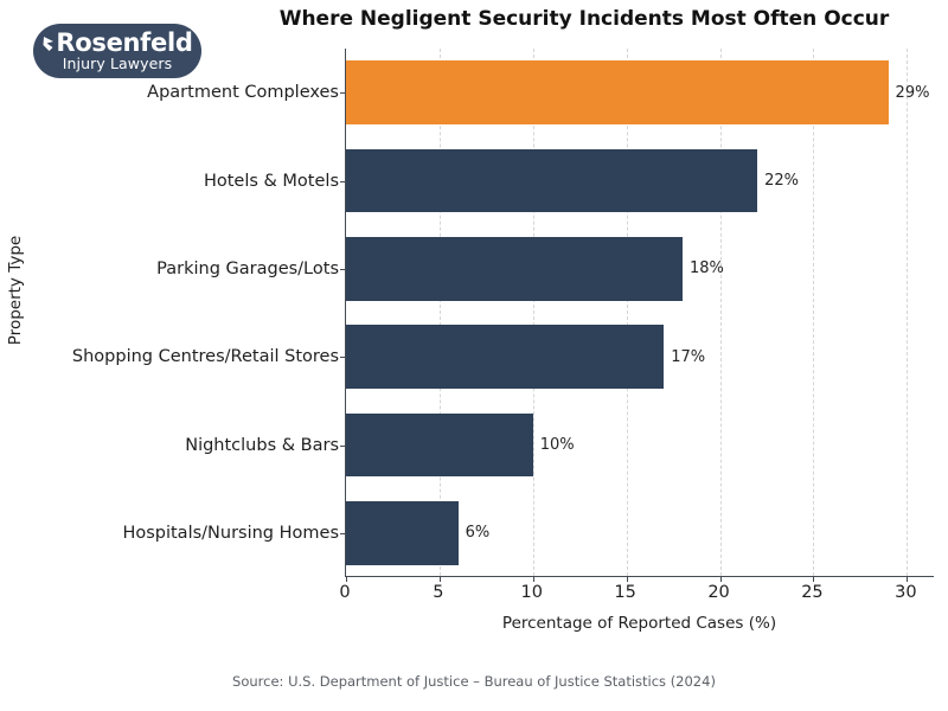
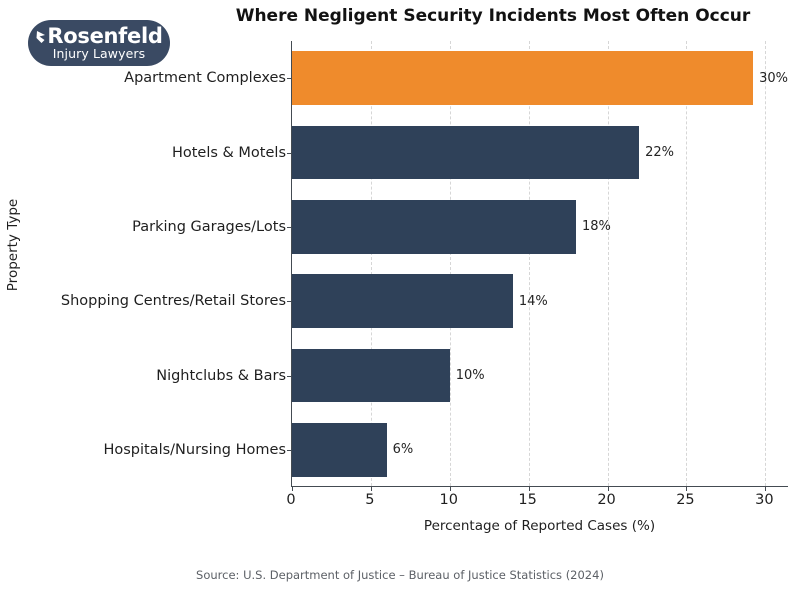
Apartment Complexes: 29% -> 30%
Shopping Centres/Retail Stores: 17% -> 14%
